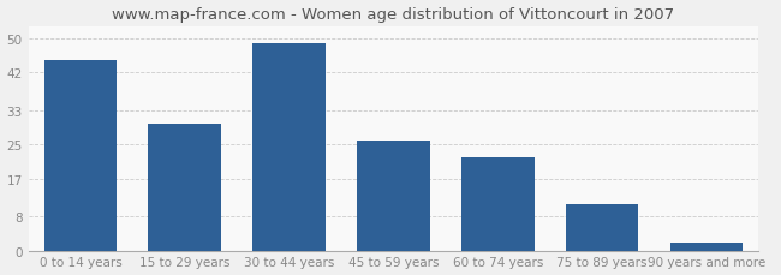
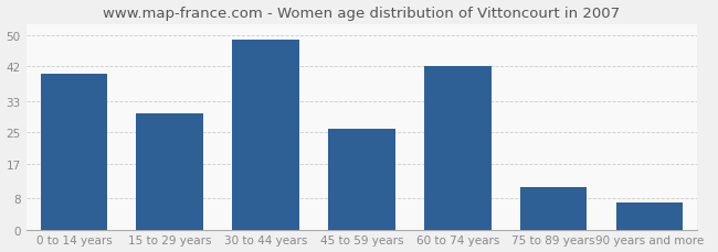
0 to 14 years: 45 -> 40
60 to 74 years: 22 -> 42
90 years and more: 2 -> 7
